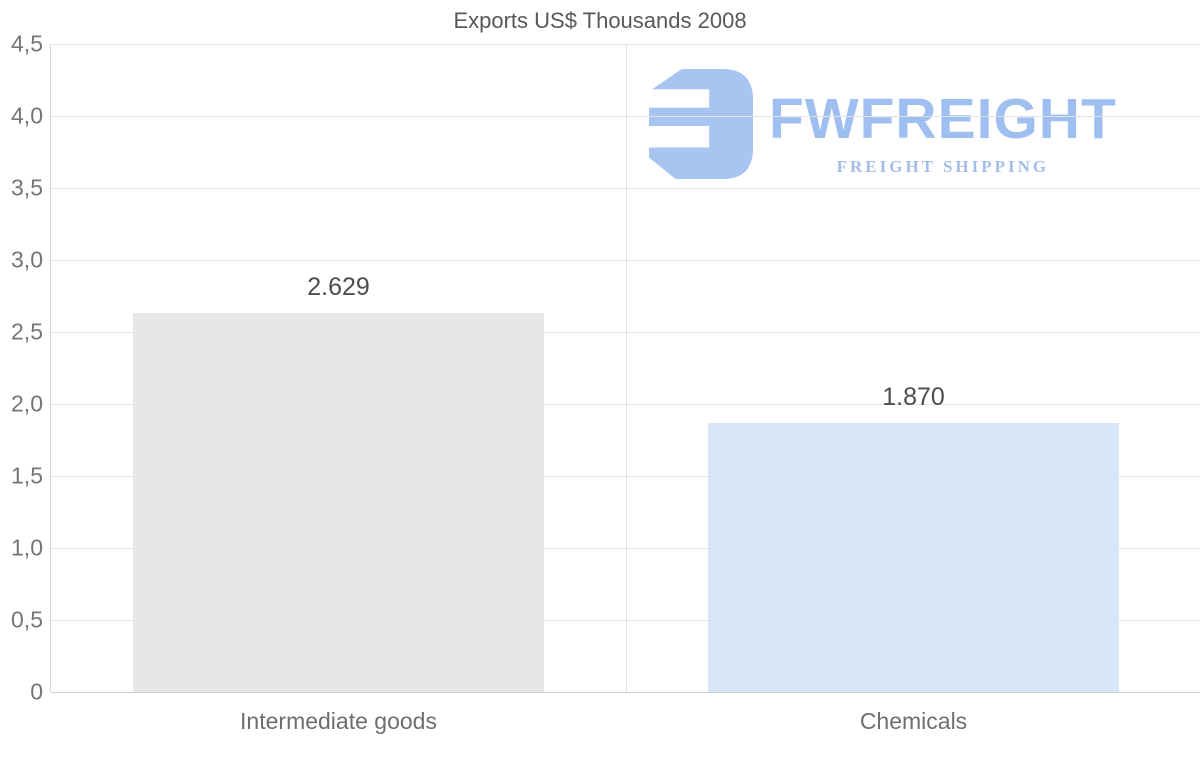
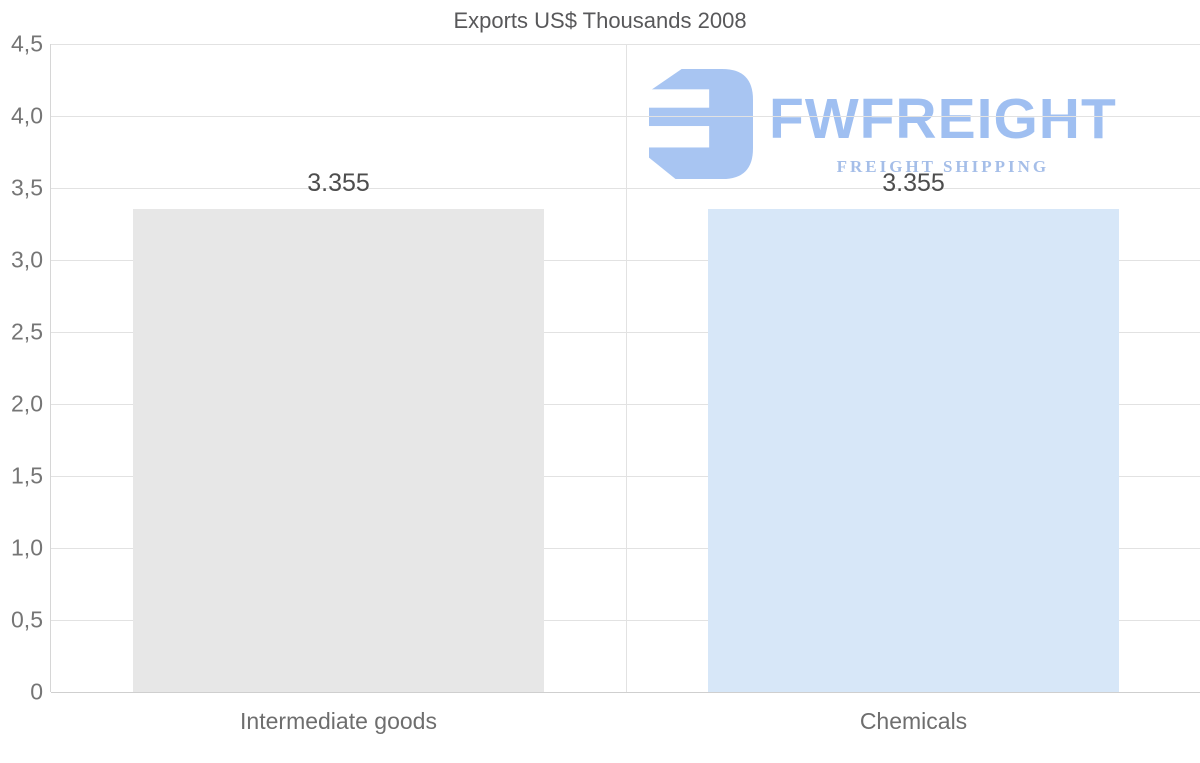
Intermediate goods: 2.629 -> 3.355
Chemicals: 1.870 -> 3.355
